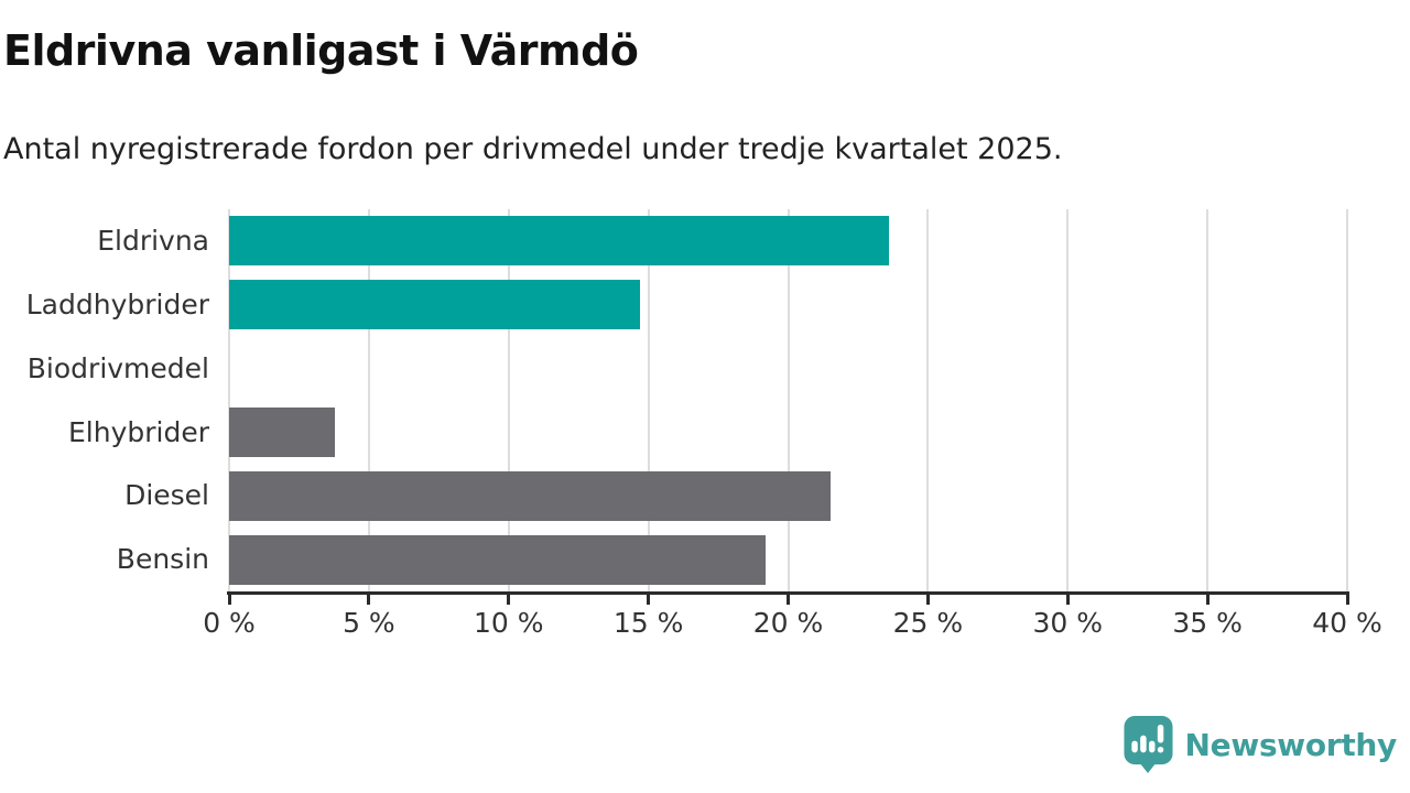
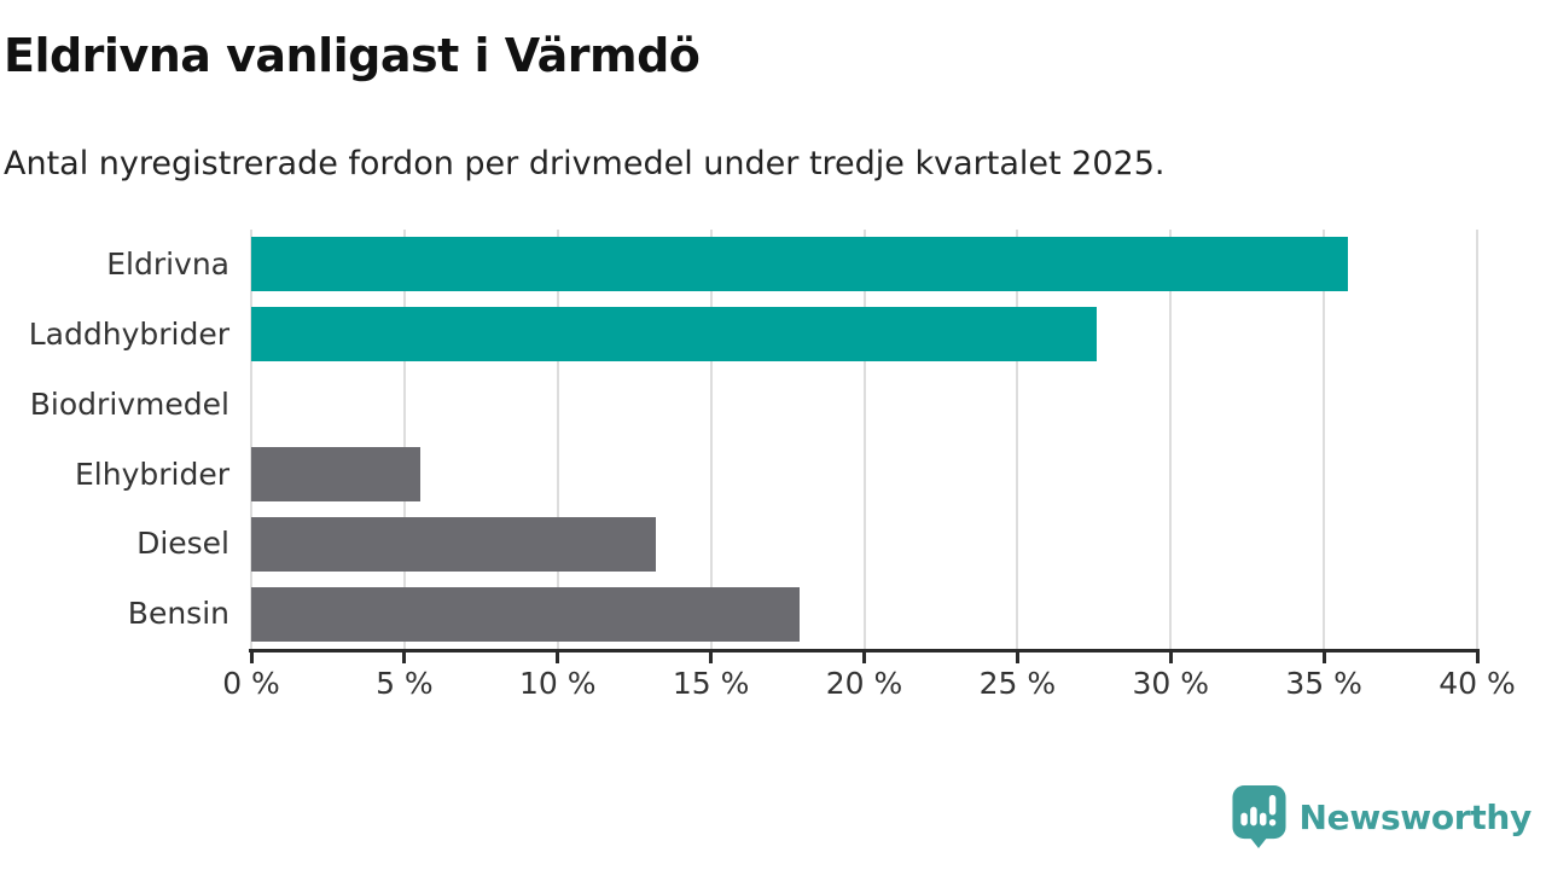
Eldrivna: 23.6% -> 35.8%
Laddhybrider: 14.7% -> 27.6%
Elhybrider: 3.8% -> 5.5%
Diesel: 21.5% -> 13.2%
Bensin: 19.2% -> 17.9%
